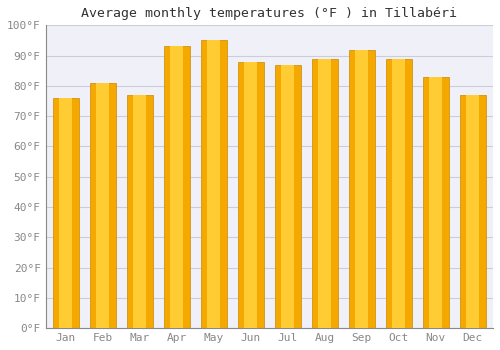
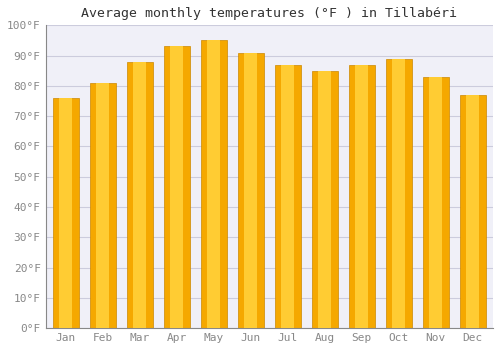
Mar: 77°F -> 88°F
Jun: 88°F -> 91°F
Aug: 89°F -> 85°F
Sep: 92°F -> 87°F
